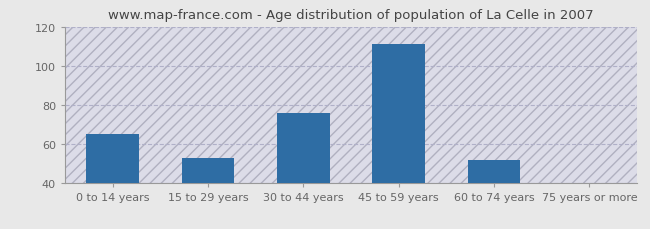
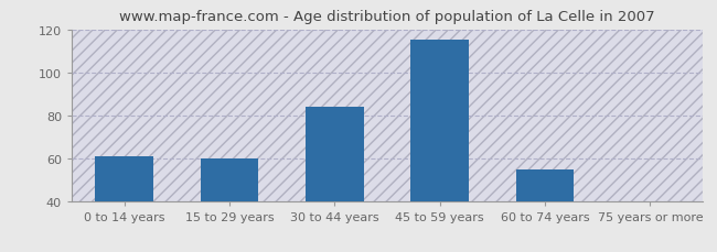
0 to 14 years: 65 -> 61
15 to 29 years: 53 -> 60
30 to 44 years: 76 -> 84
45 to 59 years: 111 -> 115
60 to 74 years: 52 -> 55
